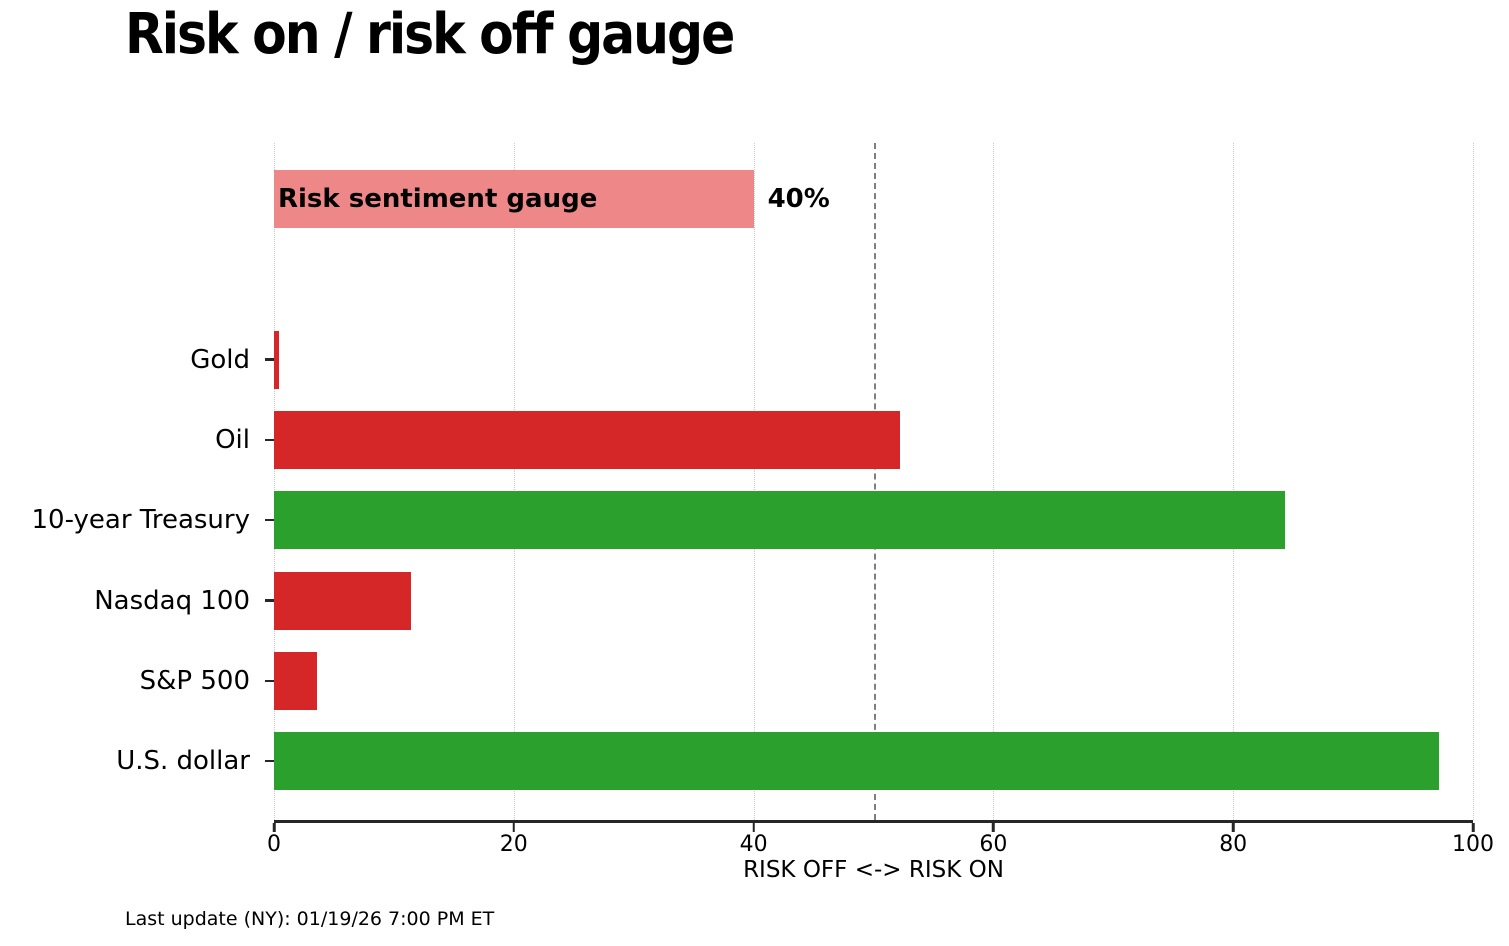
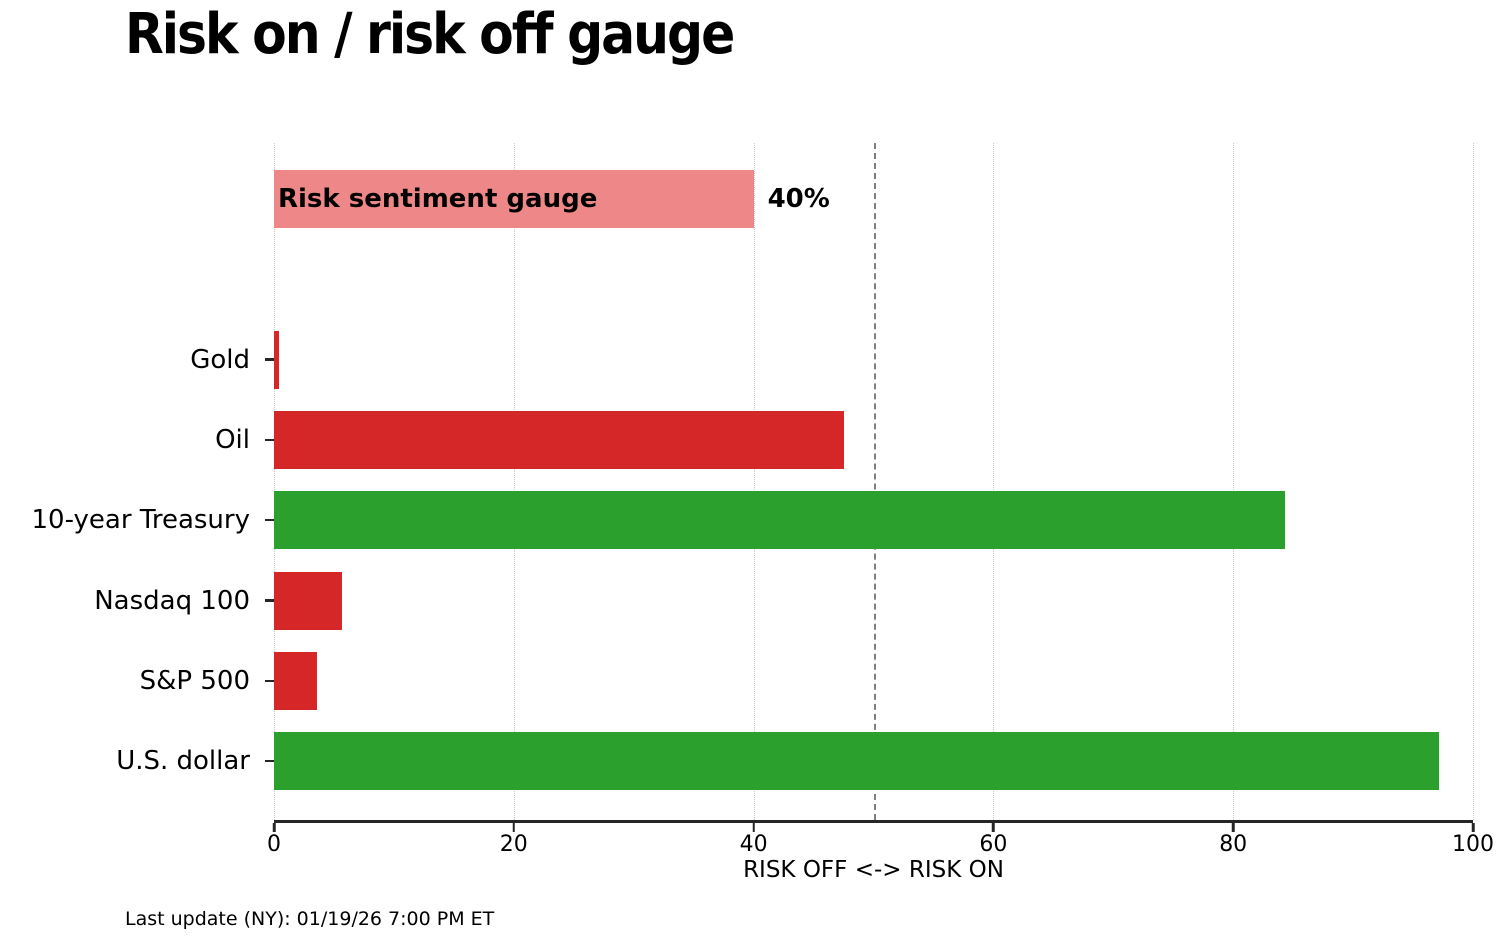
Oil: 52.2 -> 47.5
Nasdaq 100: 11.4 -> 5.7
